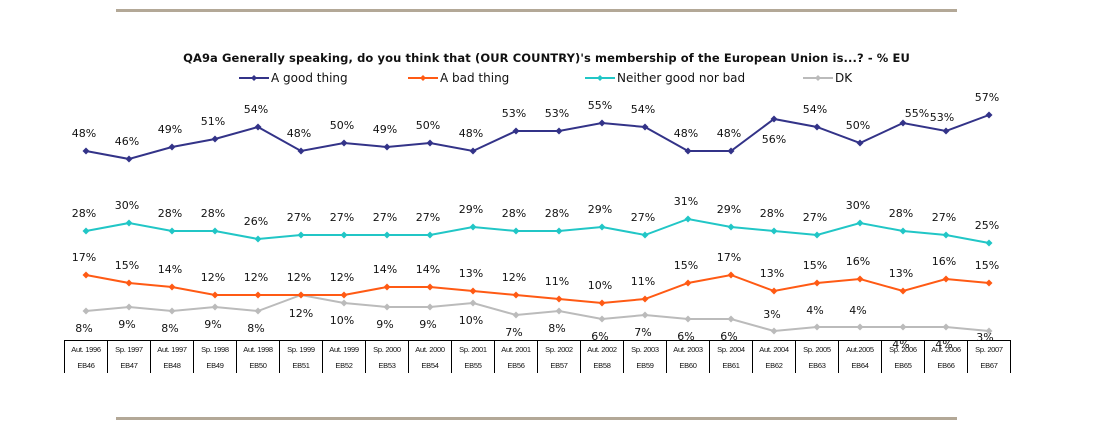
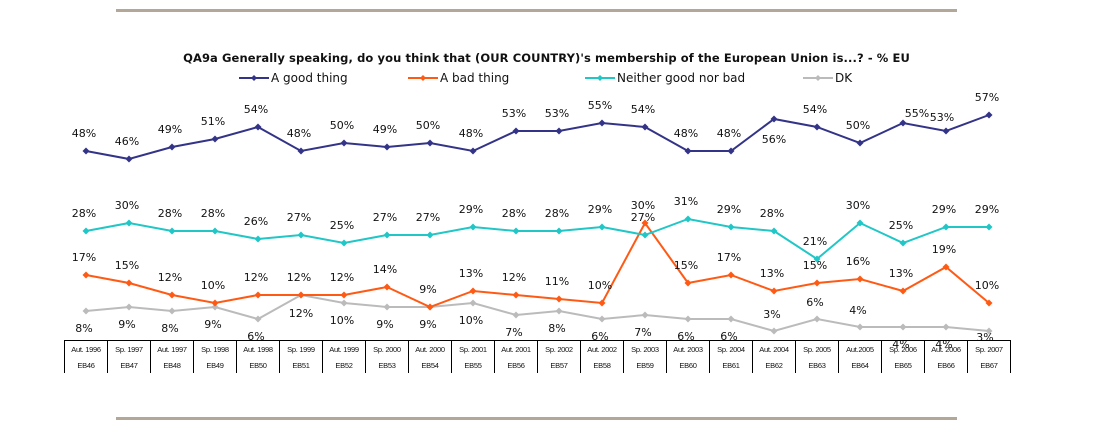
A bad thing/Aut. 1997: 14% -> 12%
A bad thing/Sp. 1998: 12% -> 10%
DK/Aut. 1998: 8% -> 6%
Neither good nor bad/Aut. 1999: 27% -> 25%
A bad thing/Aut. 2000: 14% -> 9%
A bad thing/Sp. 2003: 11% -> 30%
Neither good nor bad/Sp. 2005: 27% -> 21%
DK/Sp. 2005: 4% -> 6%
Neither good nor bad/Sp. 2006: 28% -> 25%
A bad thing/Aut. 2006: 16% -> 19%
Neither good nor bad/Aut. 2006: 27% -> 29%
A bad thing/Sp. 2007: 15% -> 10%
Neither good nor bad/Sp. 2007: 25% -> 29%
